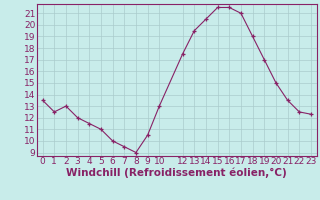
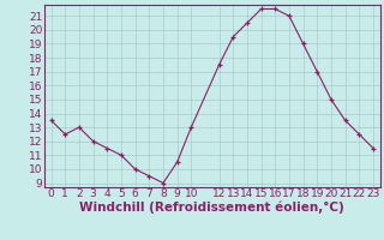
23: 12.3 -> 11.5
